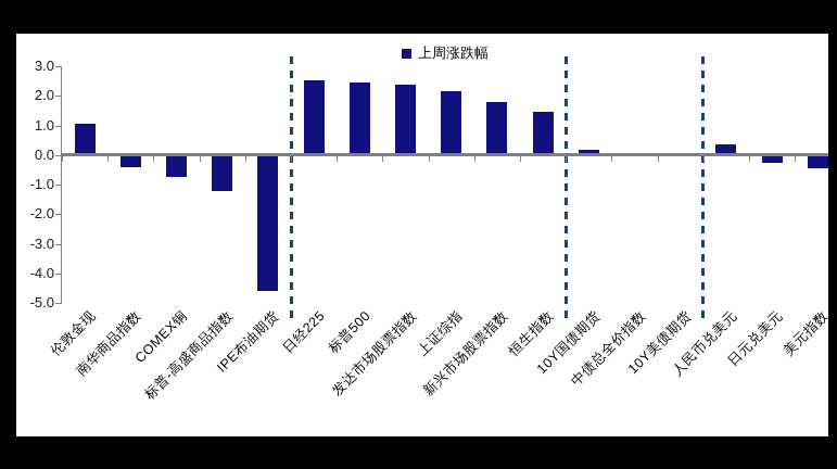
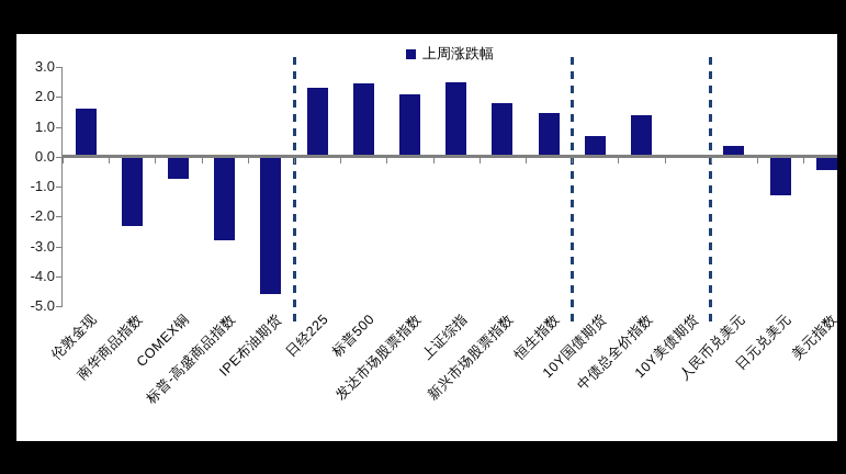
伦敦金现: 1.1 -> 1.6
南华商品指数: -0.4 -> -2.3
标普-高盛商品指数: -1.2 -> -2.8
日经225: 2.5 -> 2.3
发达市场股票指数: 2.4 -> 2.1
上证综指: 2.1 -> 2.5
10Y国债期货: 0.2 -> 0.7
中债总全价指数: 0.1 -> 1.4
日元兑美元: -0.2 -> -1.3
